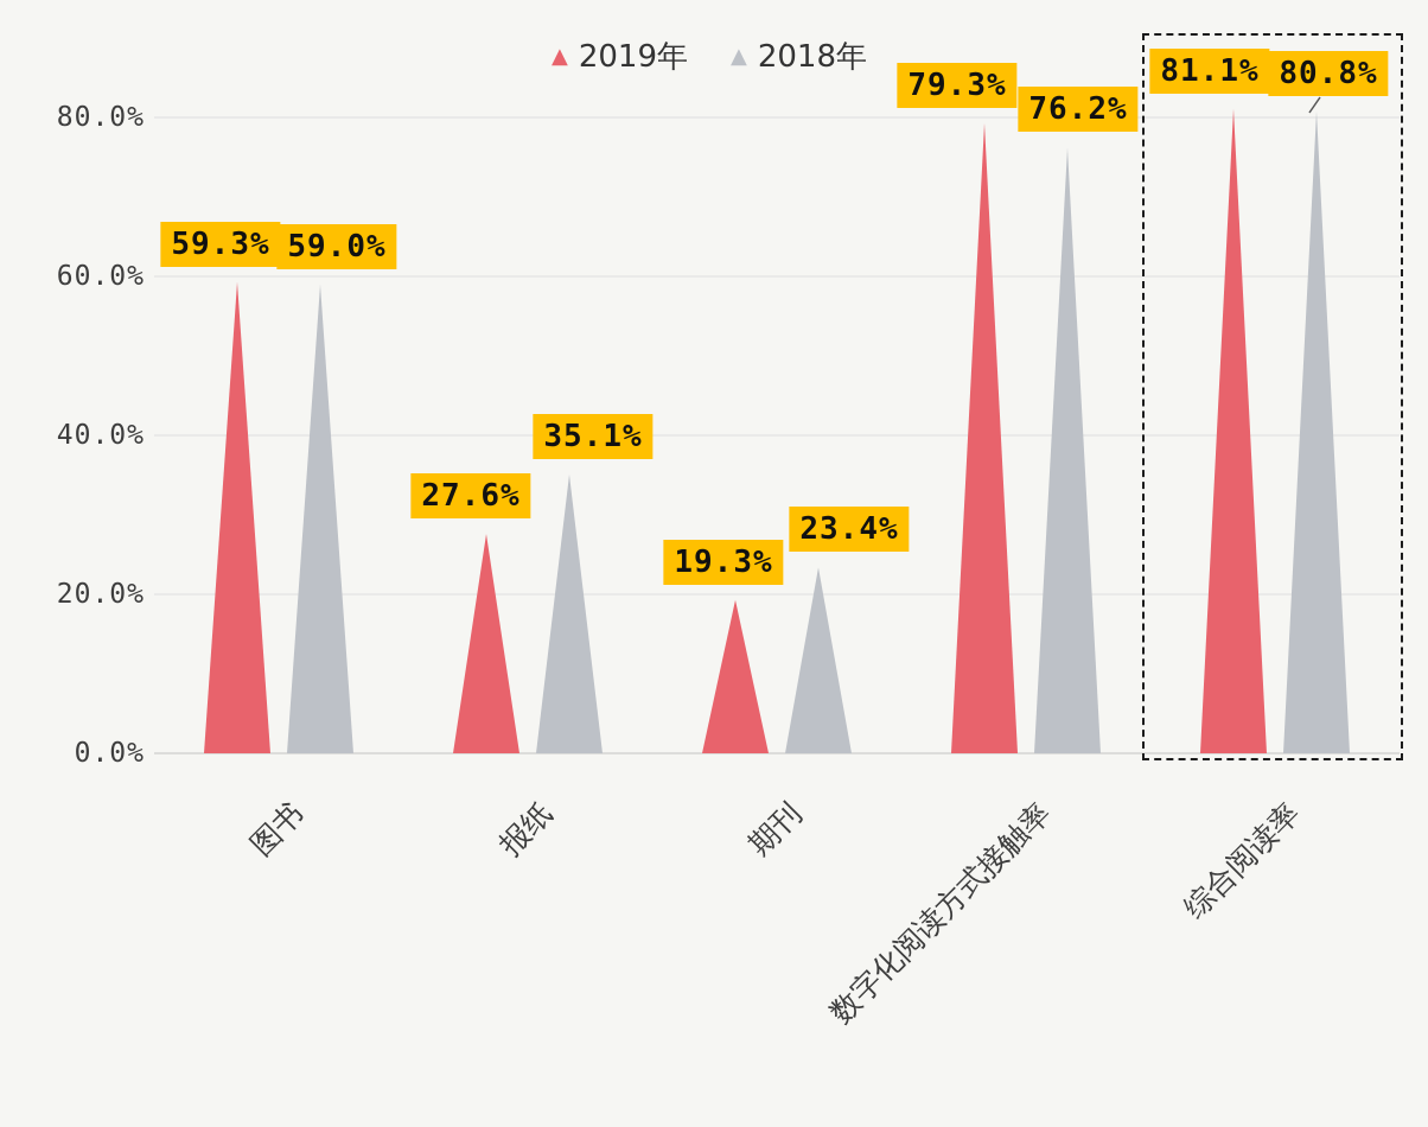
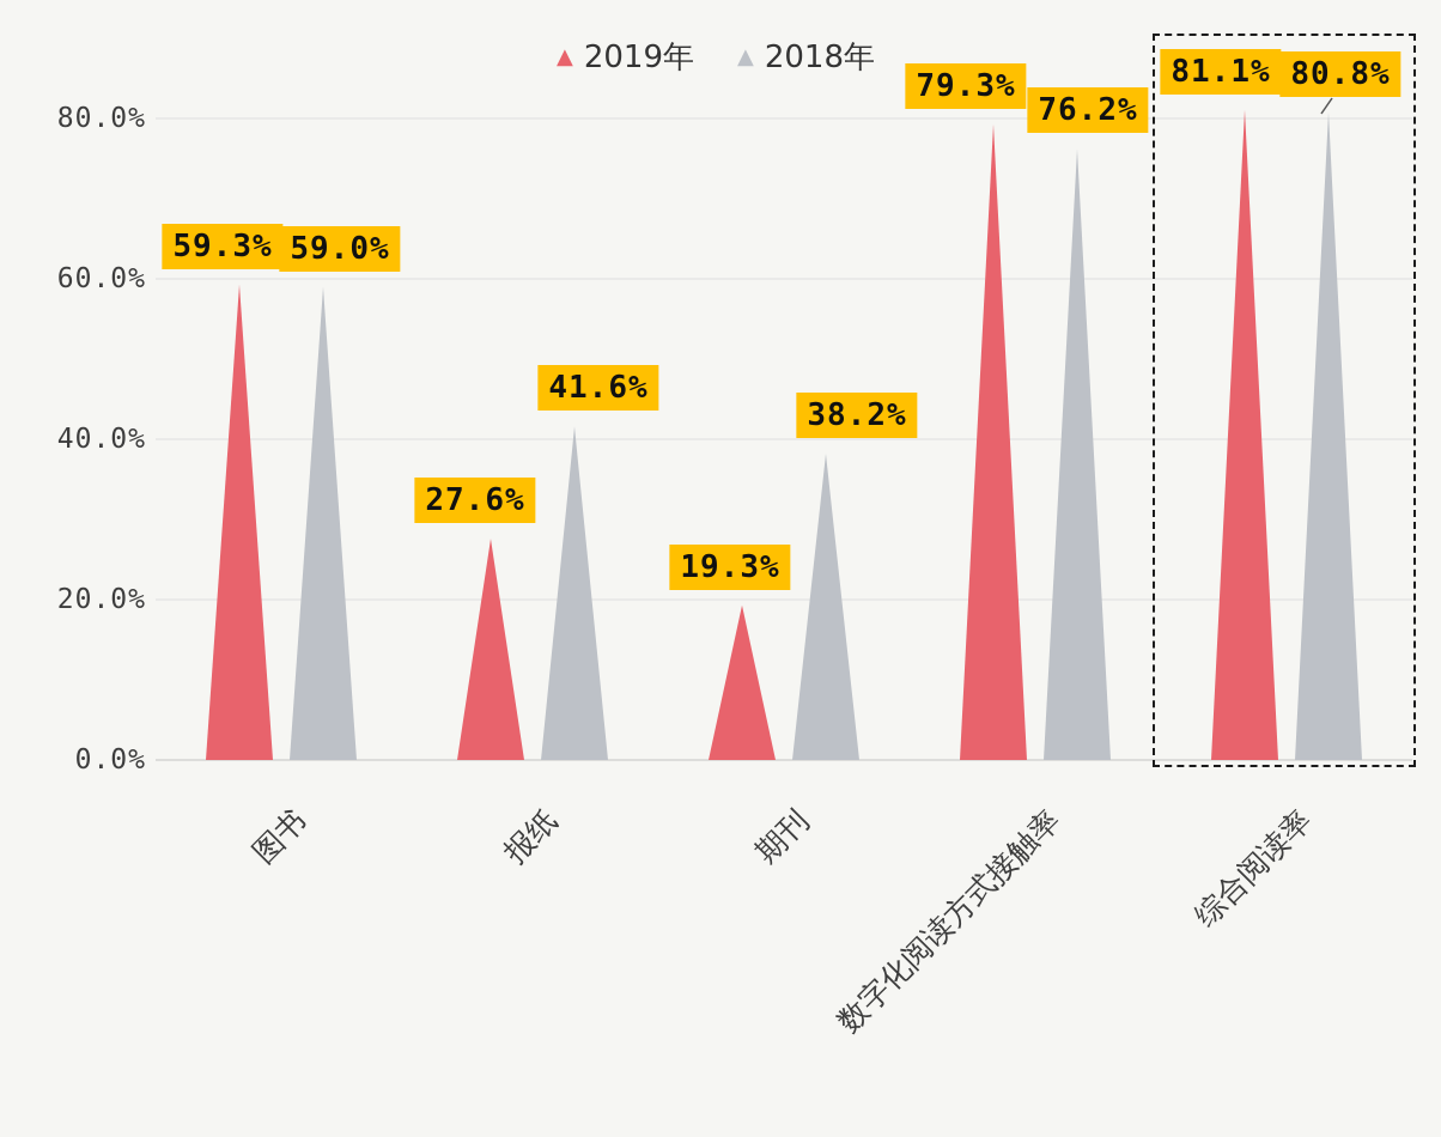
2018年/报纸: 35.1% -> 41.6%
2018年/期刊: 23.4% -> 38.2%
